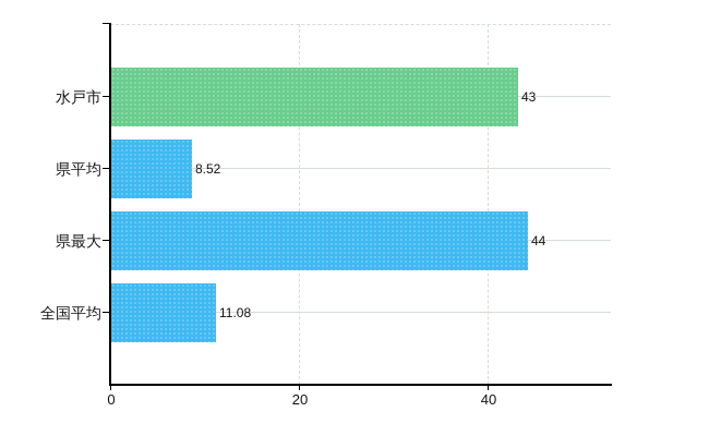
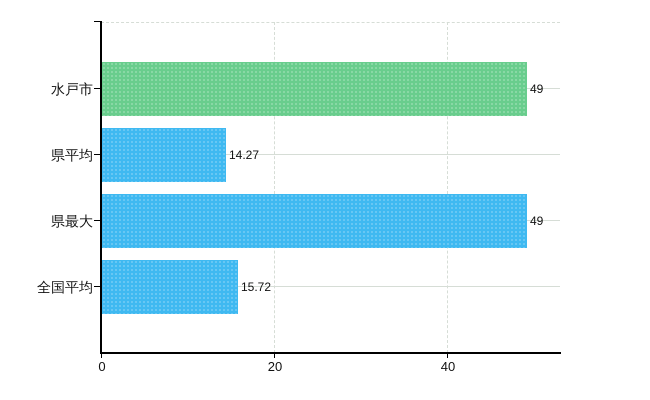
水戸市: 43 -> 49
県平均: 8.52 -> 14.27
県最大: 44 -> 49
全国平均: 11.08 -> 15.72
